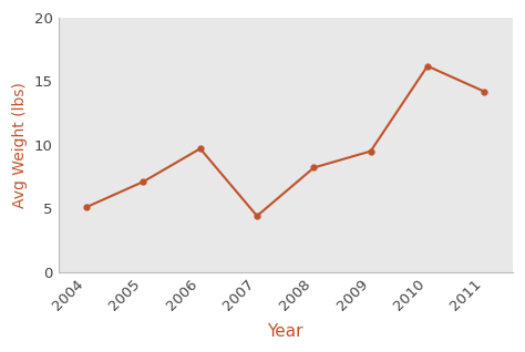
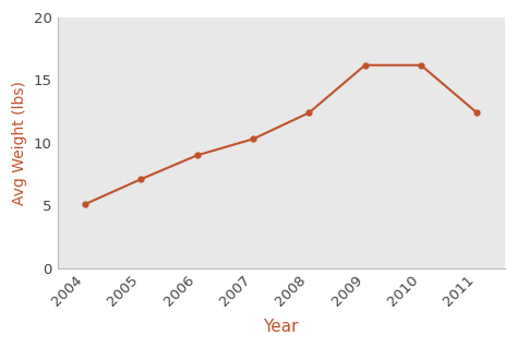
2006: 9.7 -> 9.0
2007: 4.4 -> 10.3
2008: 8.2 -> 12.4
2009: 9.5 -> 16.2
2011: 14.2 -> 12.4
